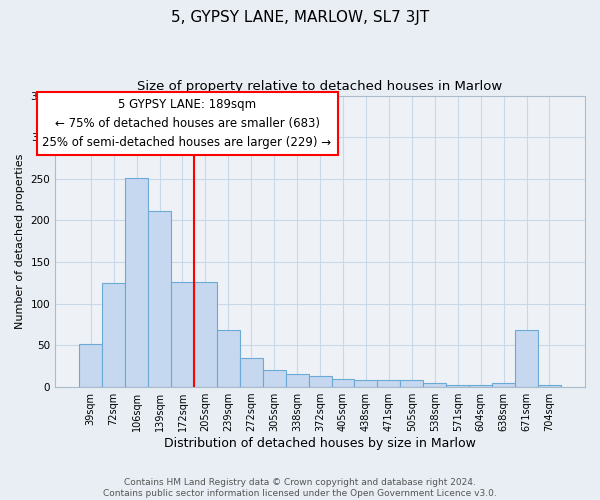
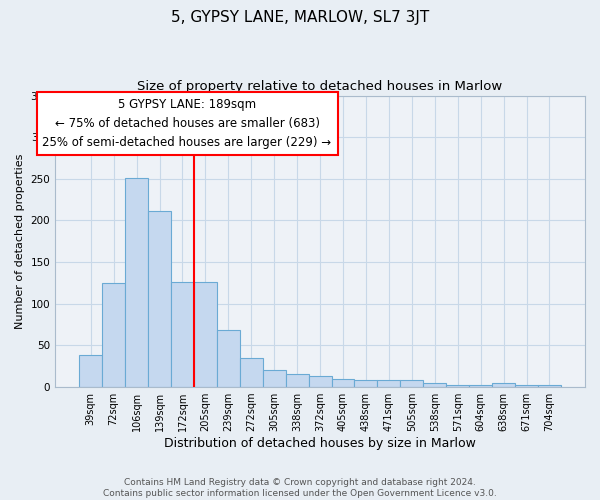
39sqm: 52 -> 38
671sqm: 68 -> 2
